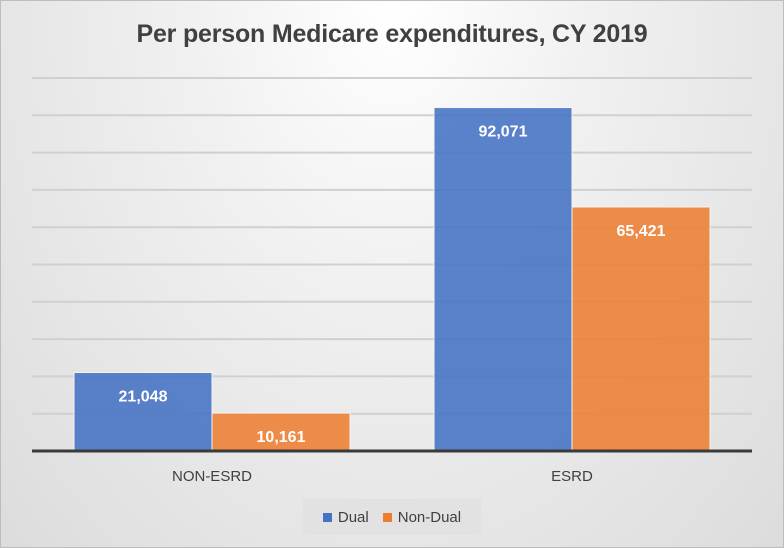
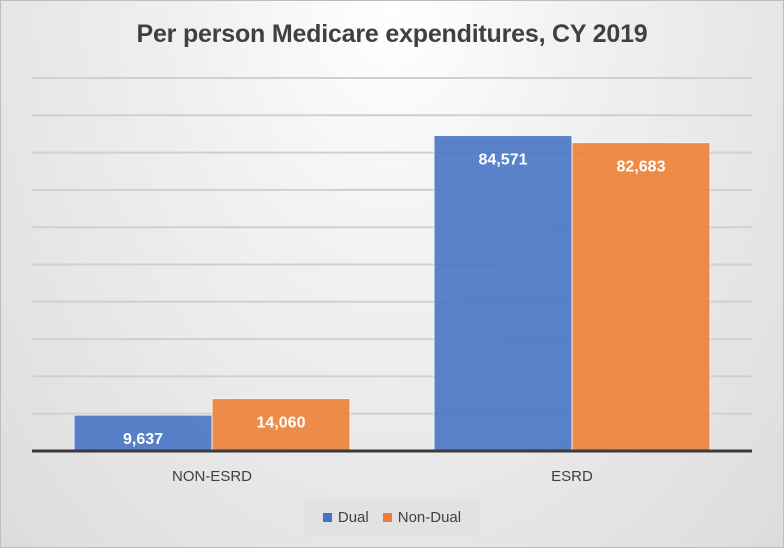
Dual/NON-ESRD: 21,048 -> 9,637
Non-Dual/NON-ESRD: 10,161 -> 14,060
Dual/ESRD: 92,071 -> 84,571
Non-Dual/ESRD: 65,421 -> 82,683
